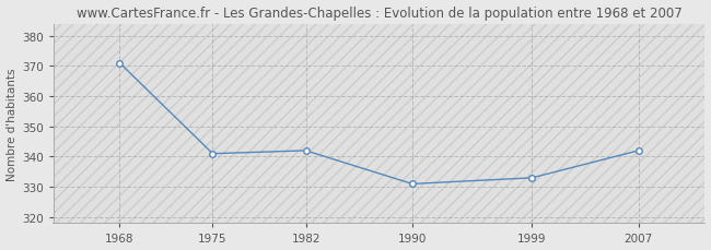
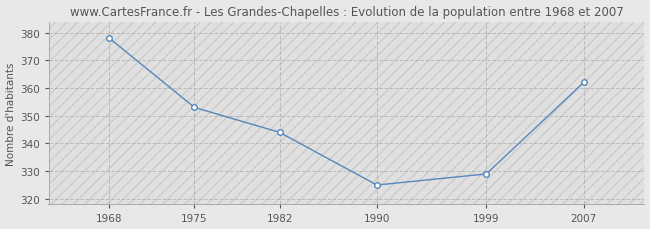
1968: 371 -> 378
1975: 341 -> 353
1982: 342 -> 344
1990: 331 -> 325
1999: 333 -> 329
2007: 342 -> 362
